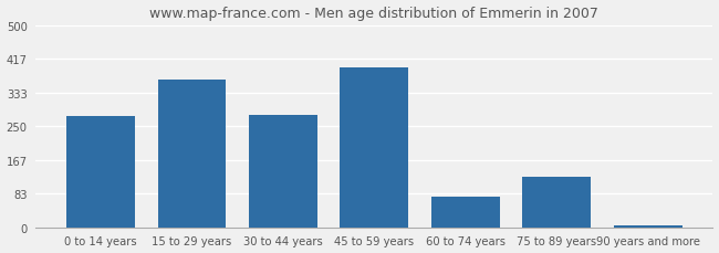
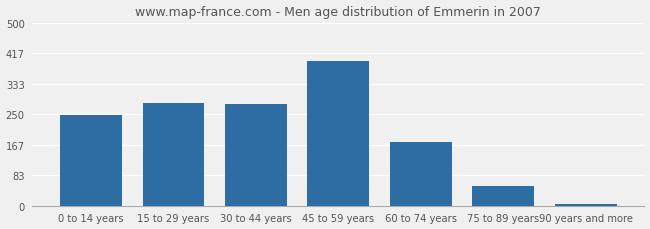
0 to 14 years: 275 -> 248
15 to 29 years: 365 -> 282
60 to 74 years: 75 -> 175
75 to 89 years: 125 -> 55
